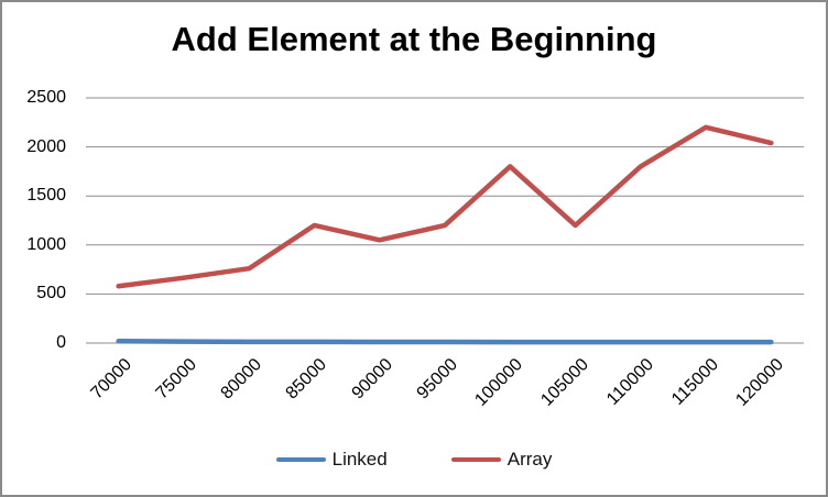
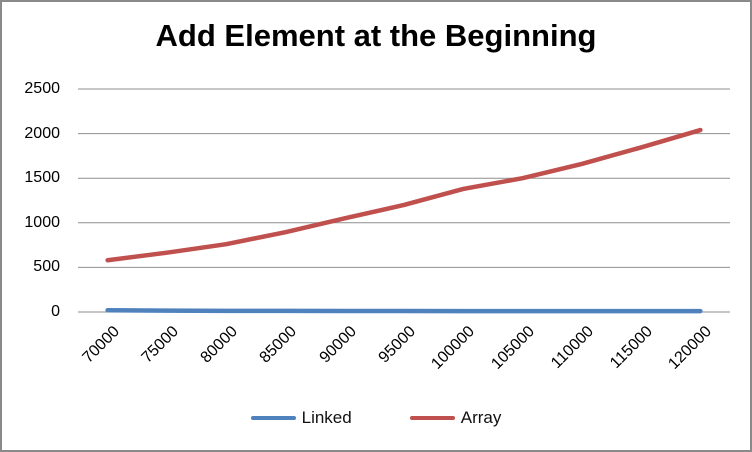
Array/85000: 1200 -> 900
Array/100000: 1800 -> 1400
Array/105000: 1200 -> 1500
Array/110000: 1800 -> 1700
Array/115000: 2200 -> 1800
